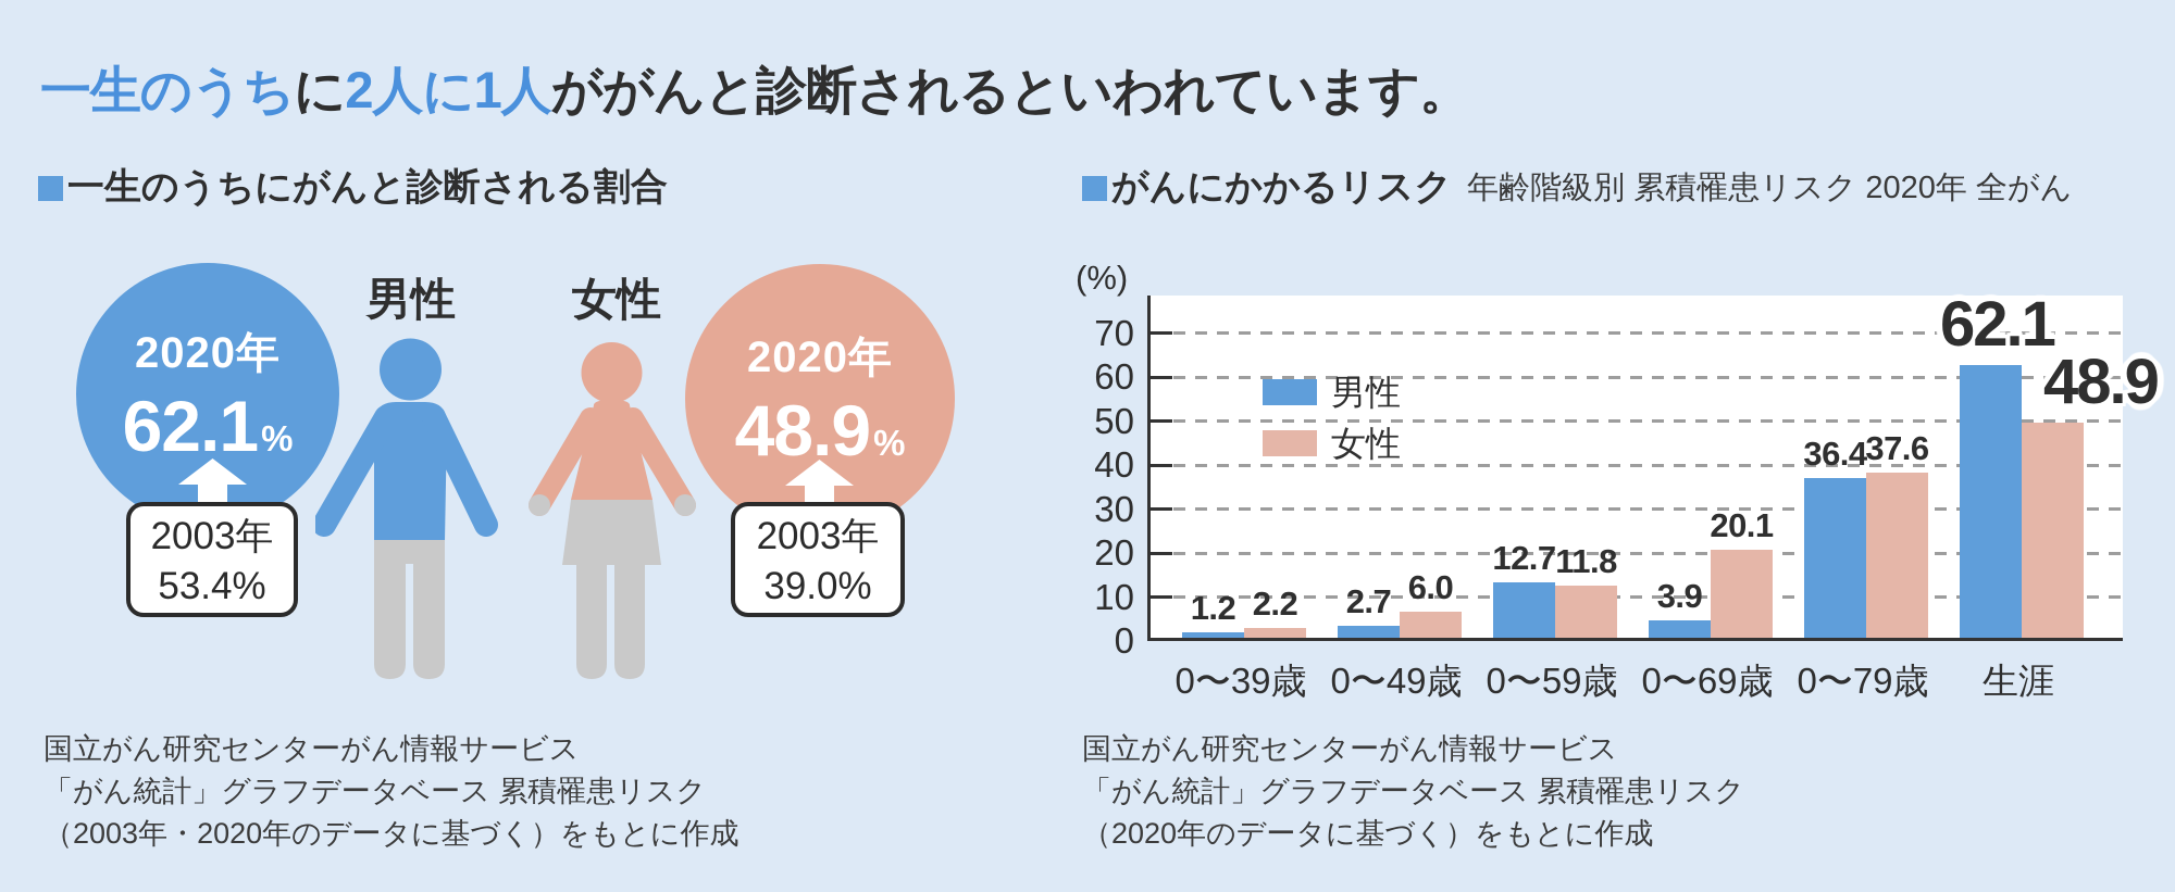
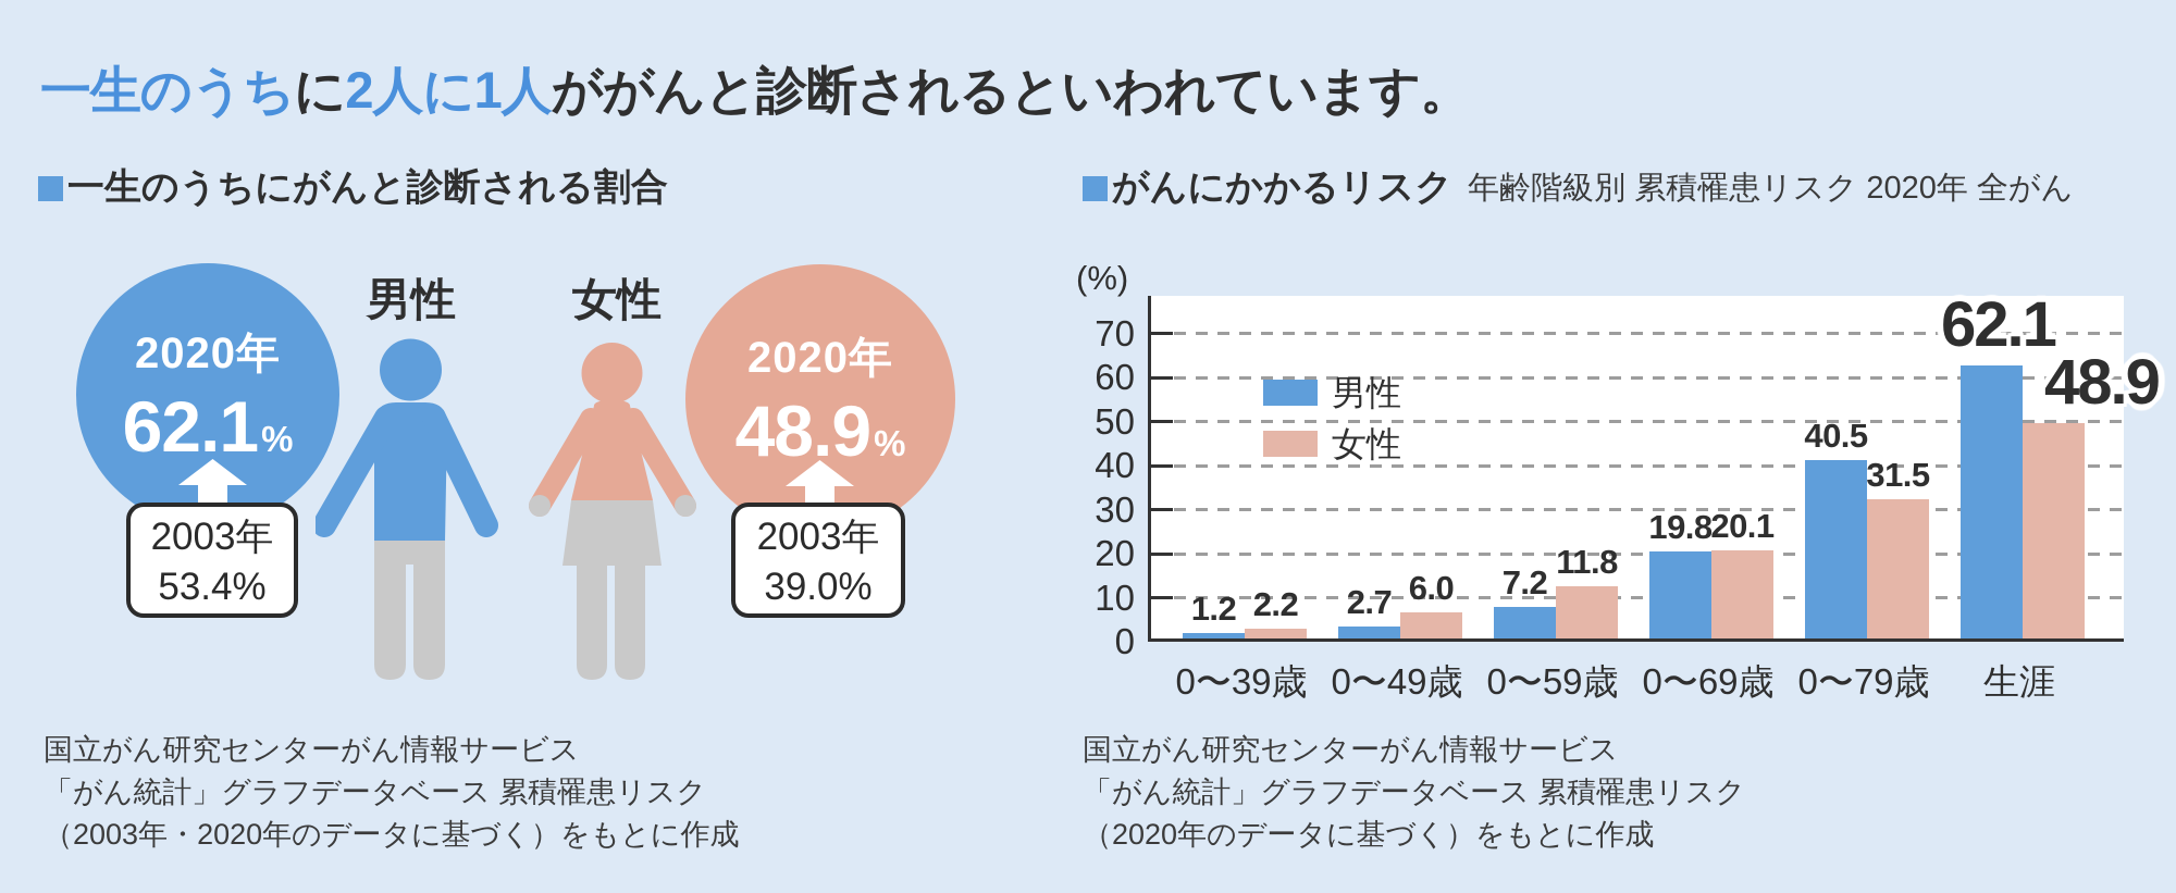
男性/0〜59歳: 12.7 -> 7.2
男性/0〜69歳: 3.9 -> 19.8
男性/0〜79歳: 36.4 -> 40.5
女性/0〜79歳: 37.6 -> 31.5
